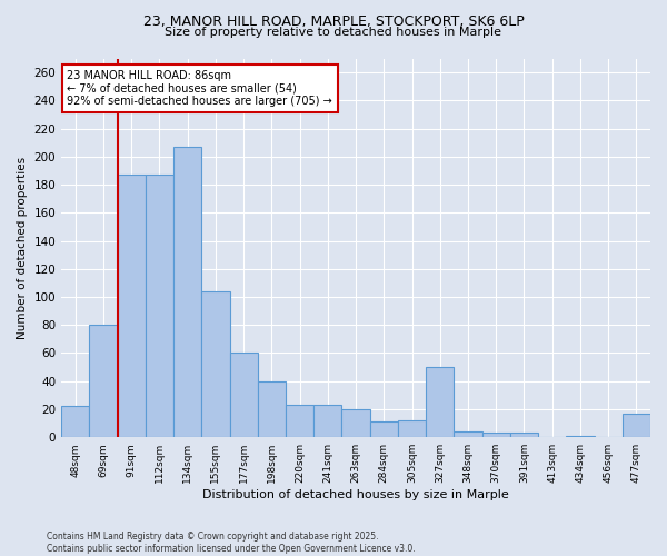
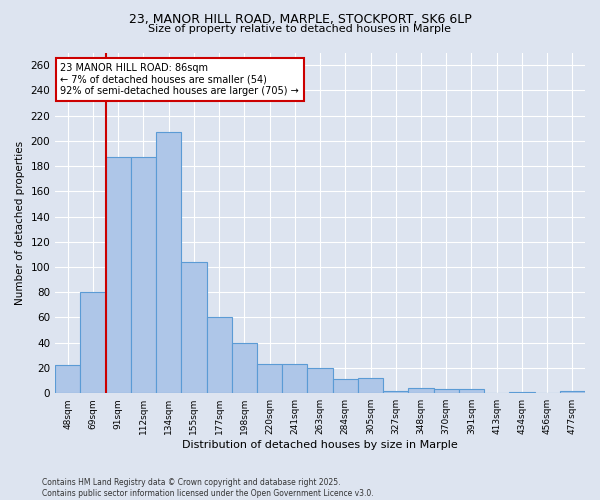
327sqm: 50 -> 2
477sqm: 17 -> 2
